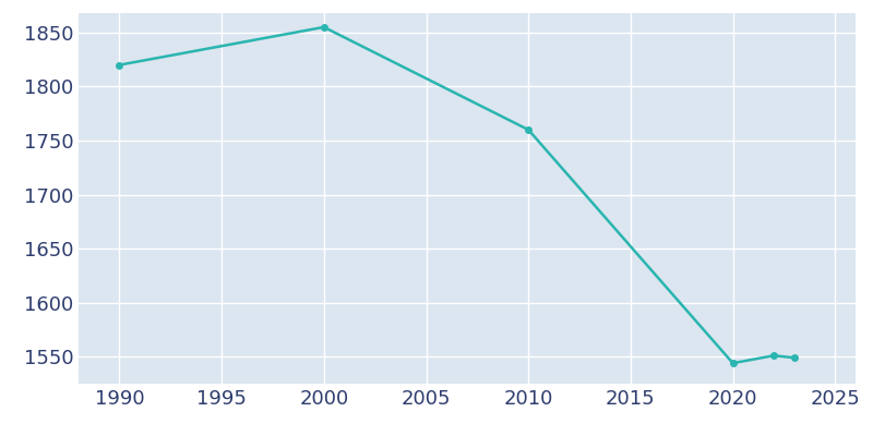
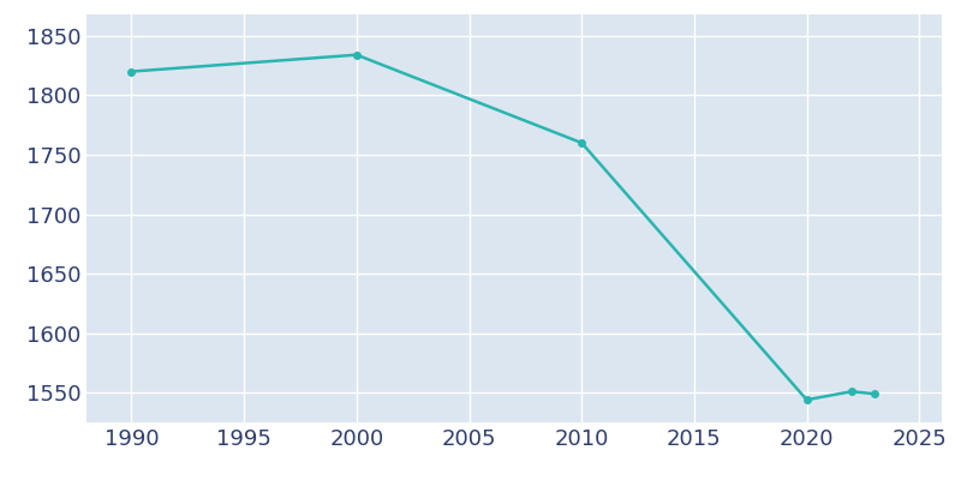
2000: 1855 -> 1834
